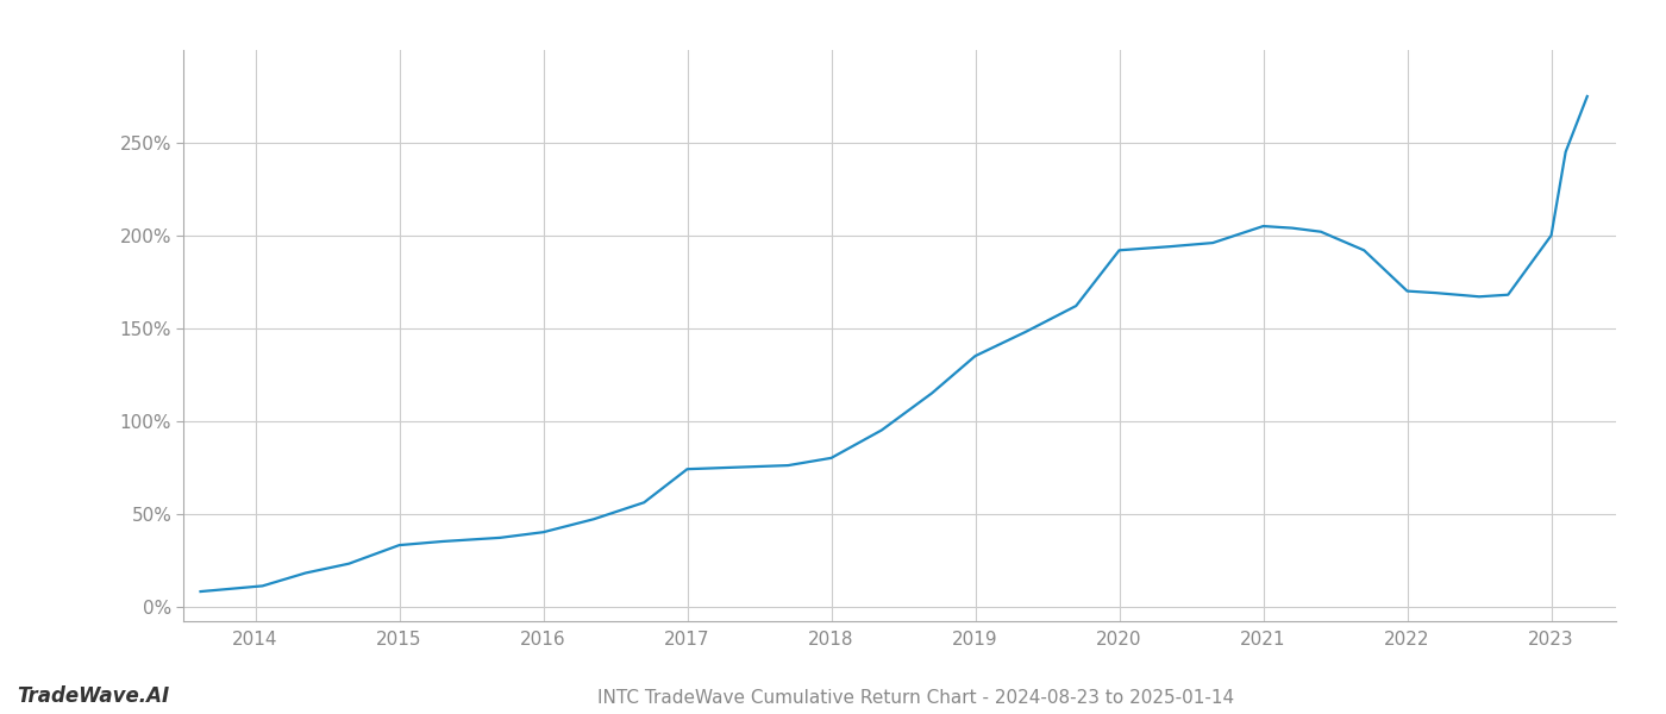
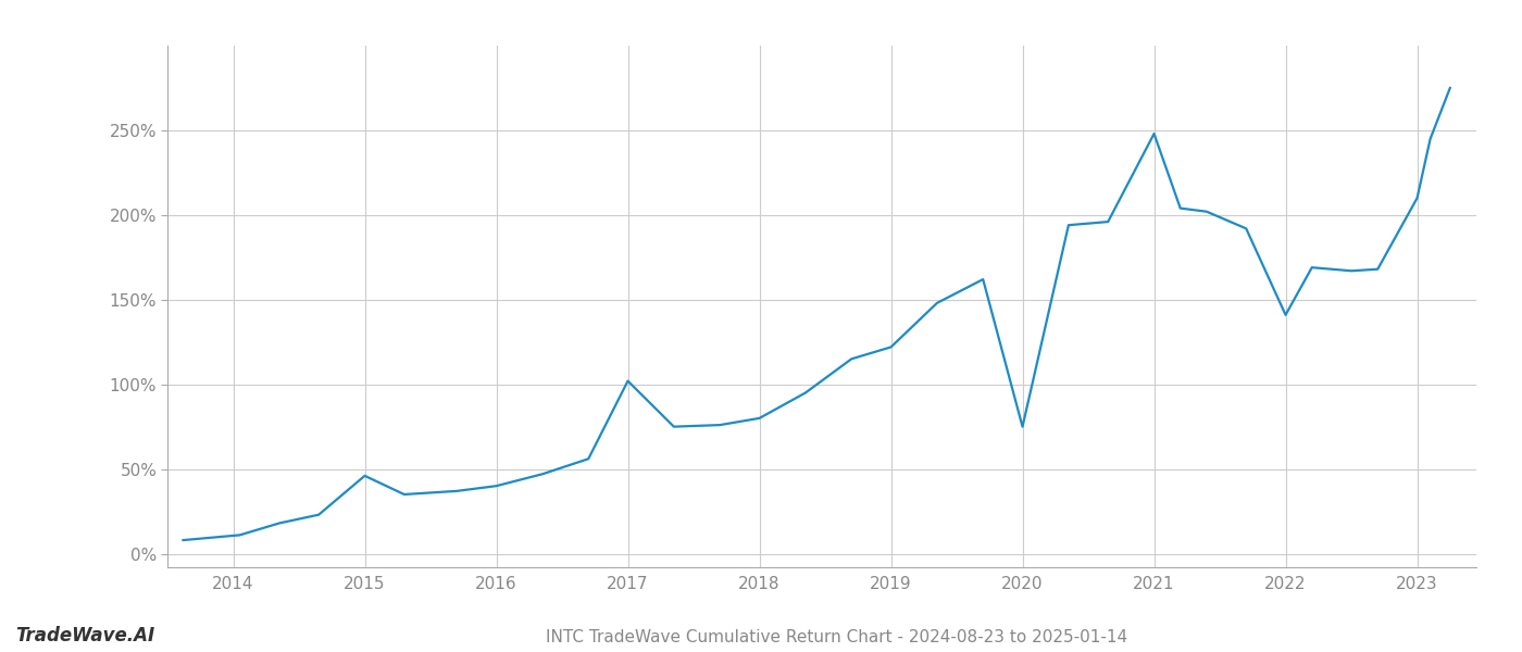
2015: 33% -> 46%
2017: 74% -> 102%
2019: 135% -> 122%
2020: 192% -> 75%
2021: 205% -> 248%
2022: 170% -> 141%
2023: 200% -> 210%
